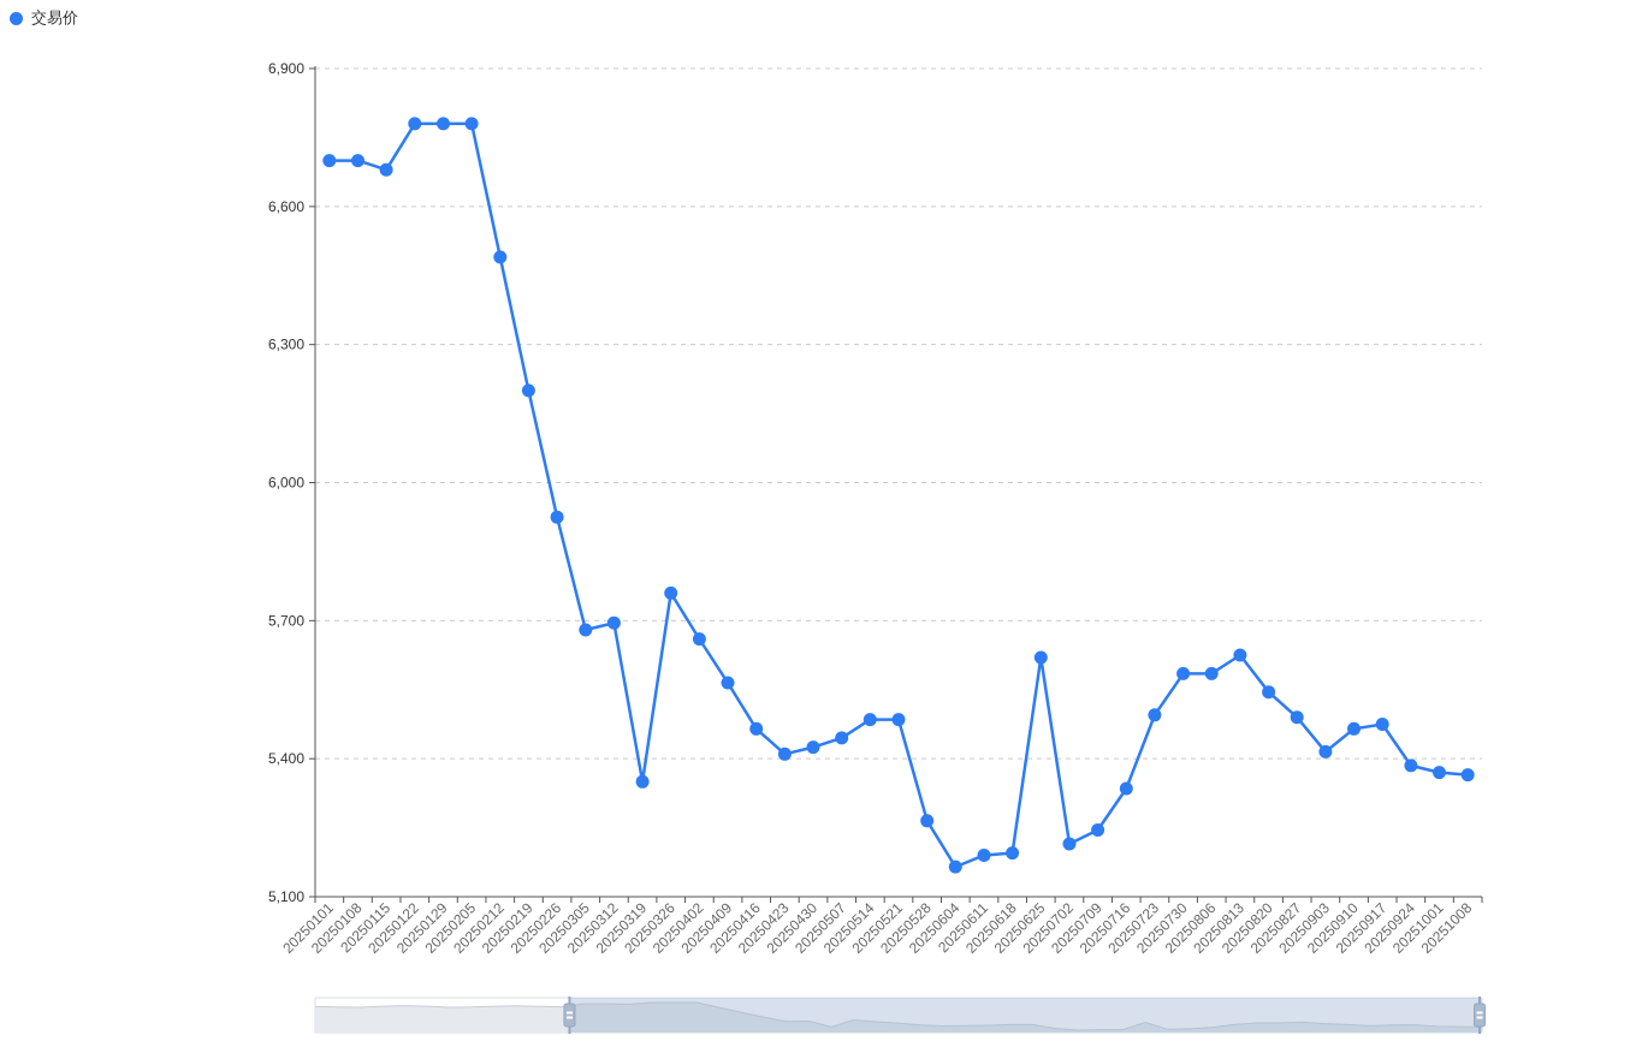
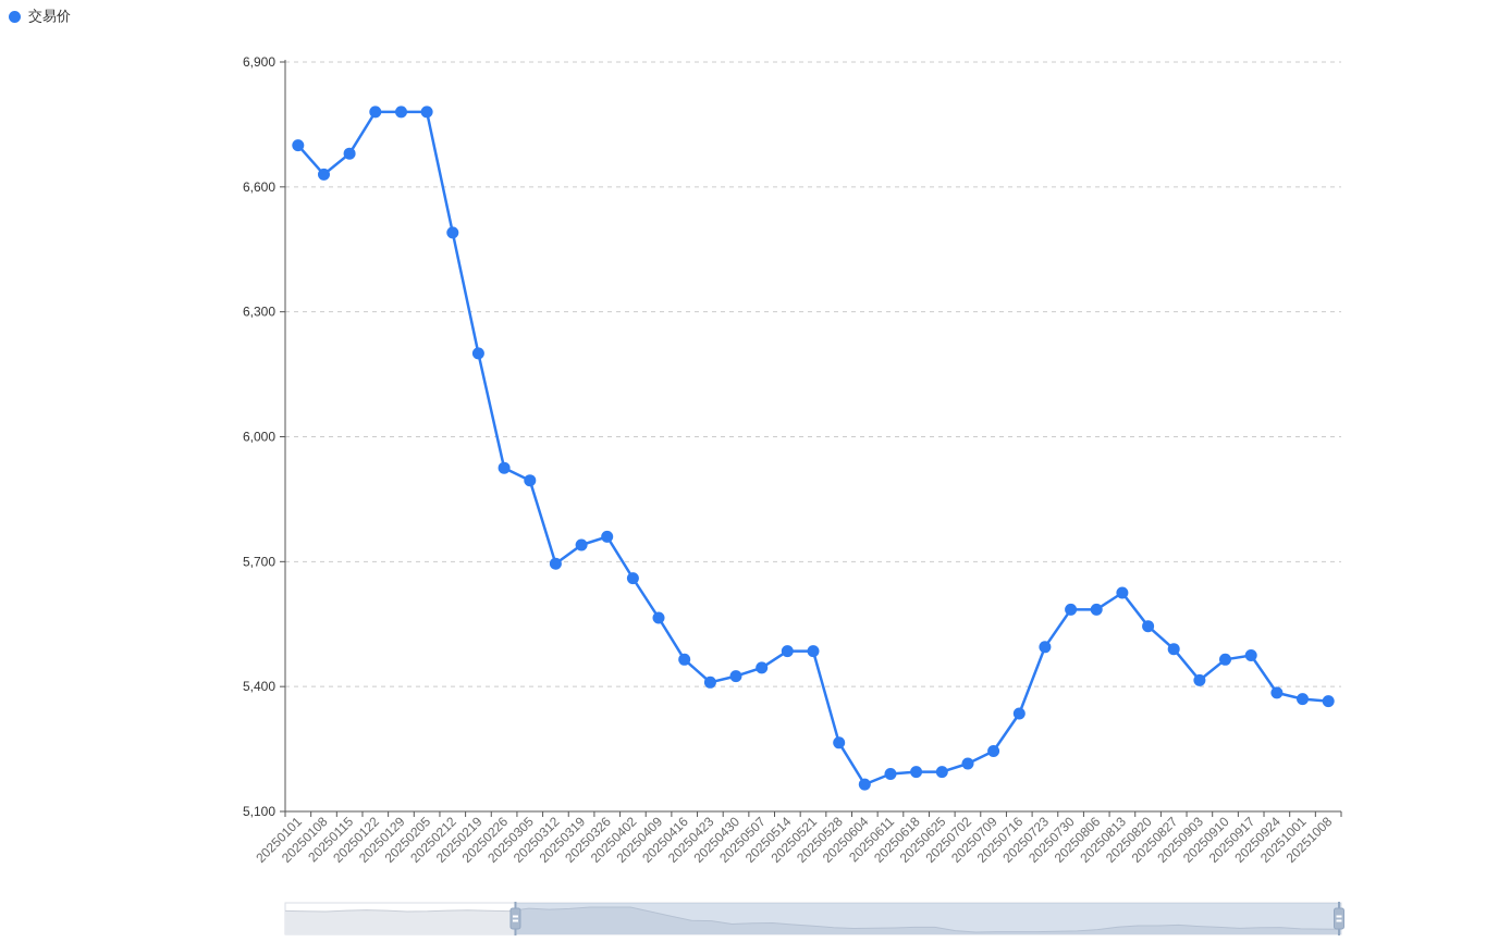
20250108: 6700 -> 6630
20250305: 5680 -> 5900
20250319: 5350 -> 5740
20250625: 5620 -> 5200
